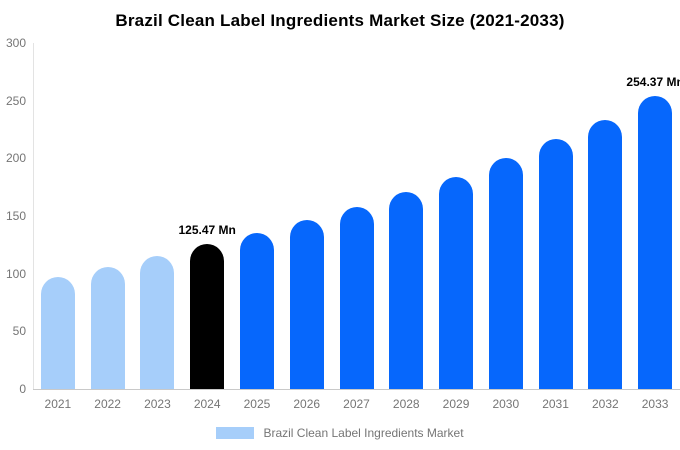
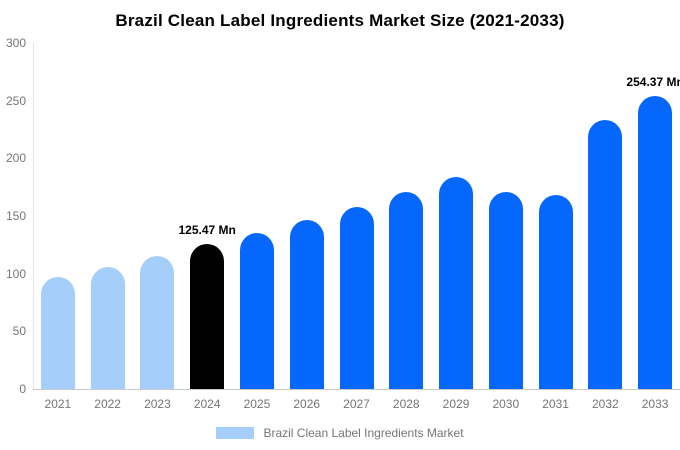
2030: 200 -> 171
2031: 216 -> 168
